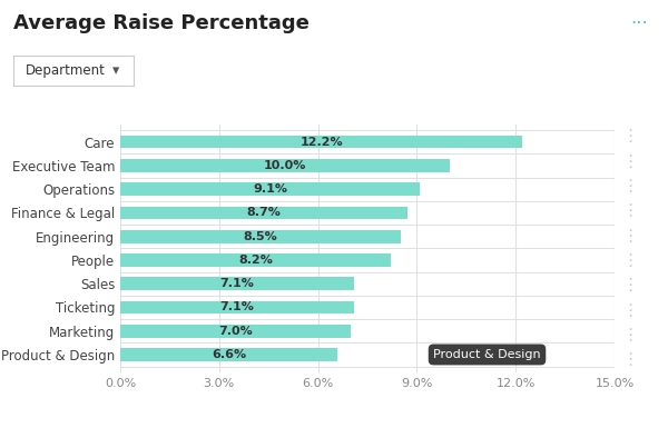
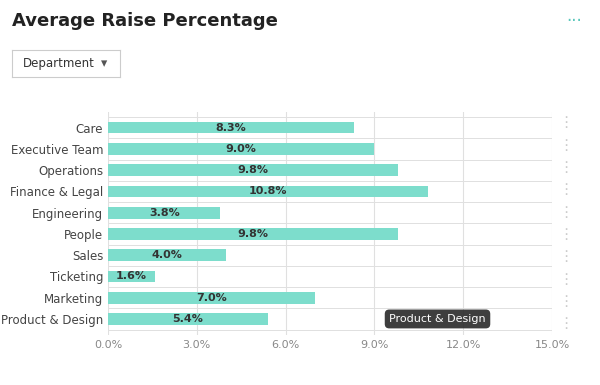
Care: 12.2% -> 8.3%
Executive Team: 10.0% -> 9.0%
Operations: 9.1% -> 9.8%
Finance & Legal: 8.7% -> 10.8%
Engineering: 8.5% -> 3.8%
People: 8.2% -> 9.8%
Sales: 7.1% -> 4.0%
Ticketing: 7.1% -> 1.6%
Product & Design: 6.6% -> 5.4%
